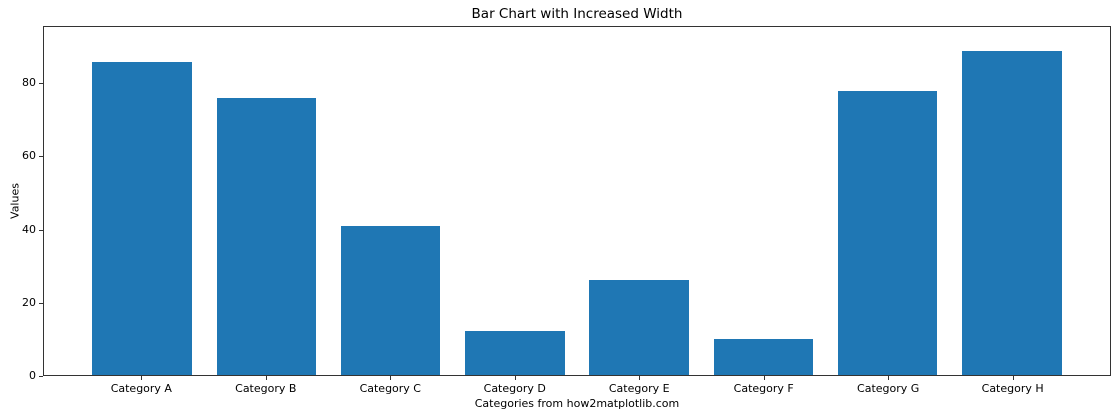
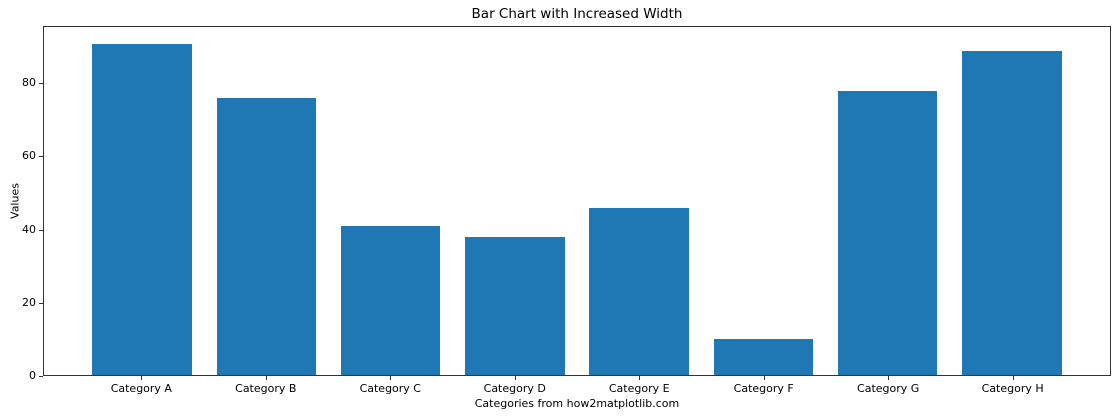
Category A: 86 -> 91
Category D: 12 -> 38
Category E: 26 -> 46
